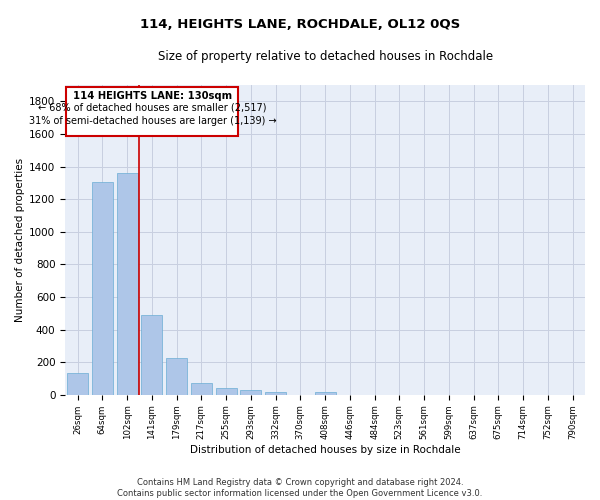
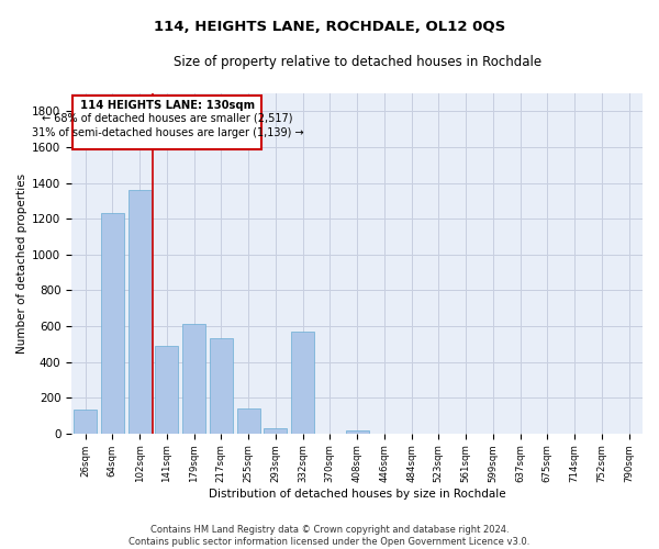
64sqm: 1300 -> 1230
179sqm: 220 -> 610
217sqm: 80 -> 530
255sqm: 40 -> 140
332sqm: 20 -> 570
